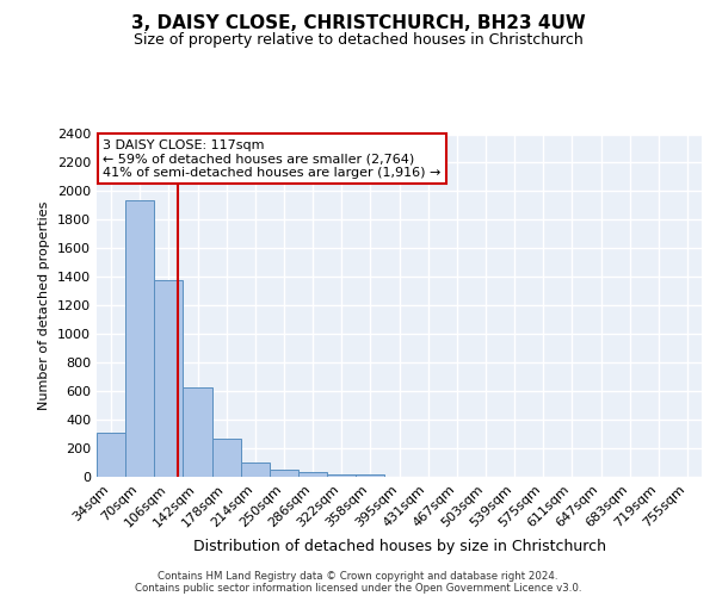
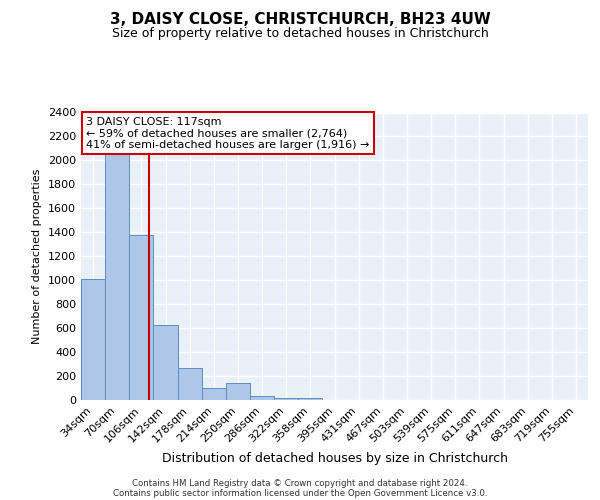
34sqm: 310 -> 1010
70sqm: 1940 -> 2050
250sqm: 50 -> 140
